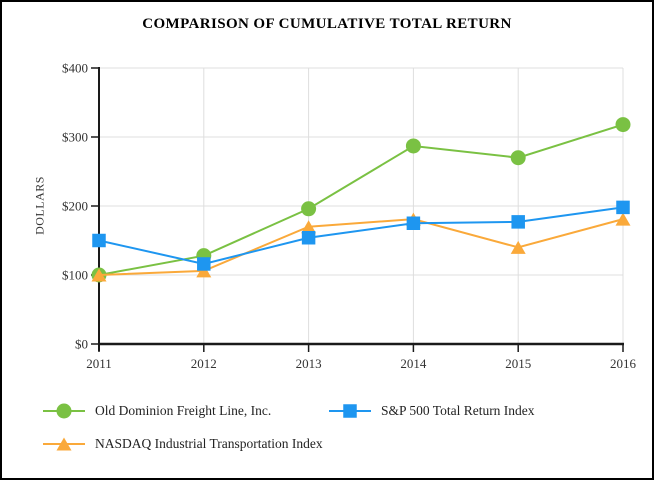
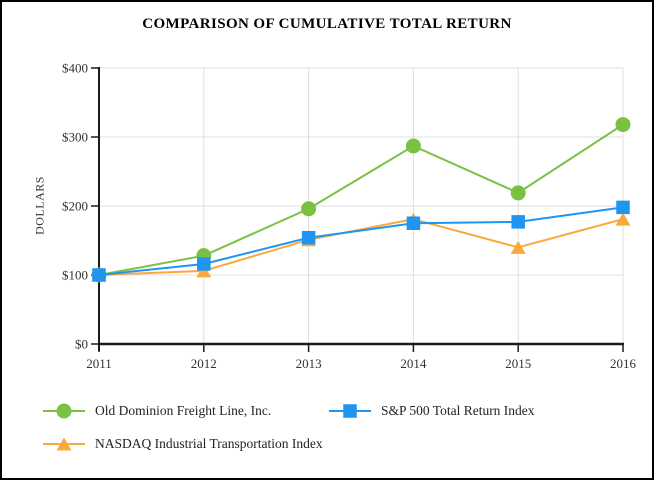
S&P 500 Total Return Index/2011: $150 -> $100
NASDAQ Industrial Transportation Index/2013: $170 -> $150
Old Dominion Freight Line, Inc./2015: $270 -> $220
